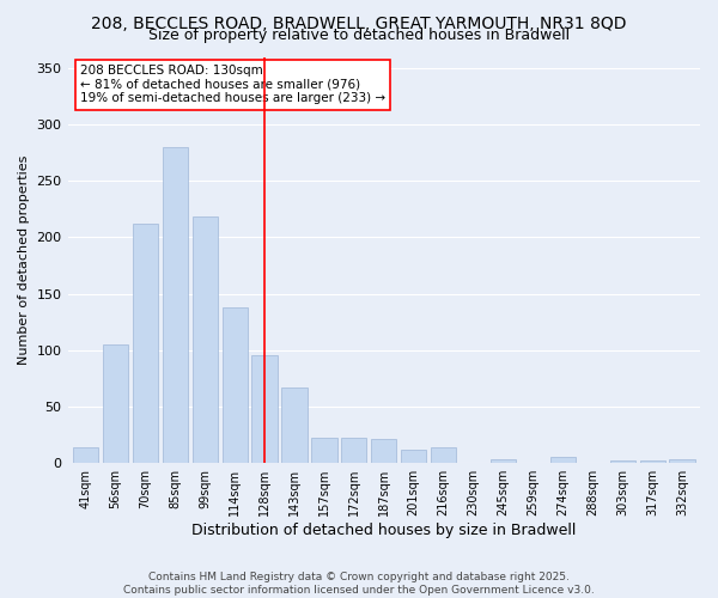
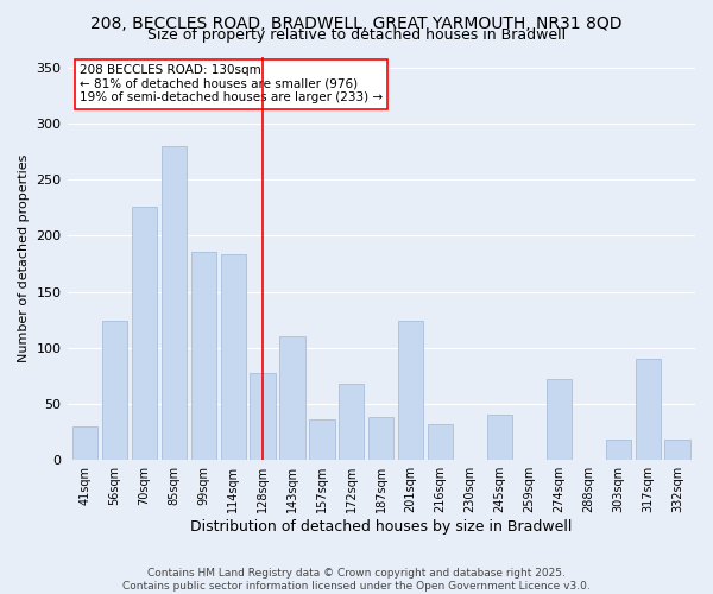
41sqm: 14 -> 30
56sqm: 105 -> 124
70sqm: 212 -> 226
99sqm: 218 -> 186
114sqm: 138 -> 184
128sqm: 96 -> 78
143sqm: 67 -> 110
157sqm: 23 -> 36
172sqm: 22 -> 68
187sqm: 21 -> 38
201sqm: 12 -> 124
216sqm: 14 -> 32
245sqm: 3 -> 40
274sqm: 5 -> 72
303sqm: 2 -> 18
317sqm: 2 -> 90
332sqm: 3 -> 18
